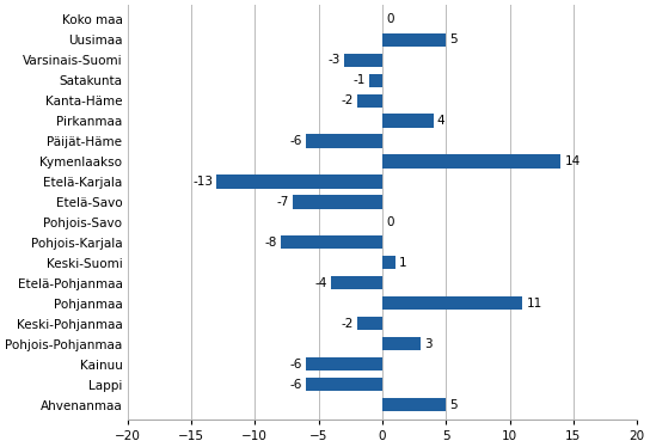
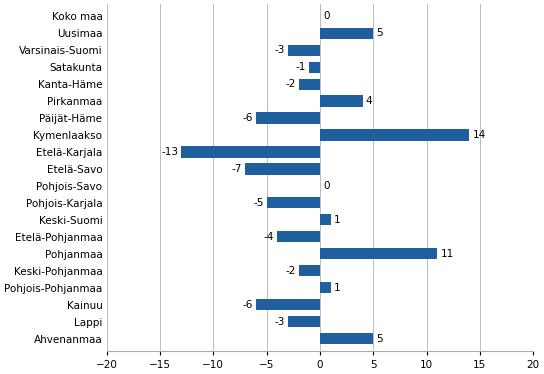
Pohjois-Karjala: -8 -> -5
Pohjois-Pohjanmaa: 3 -> 1
Lappi: -6 -> -3
